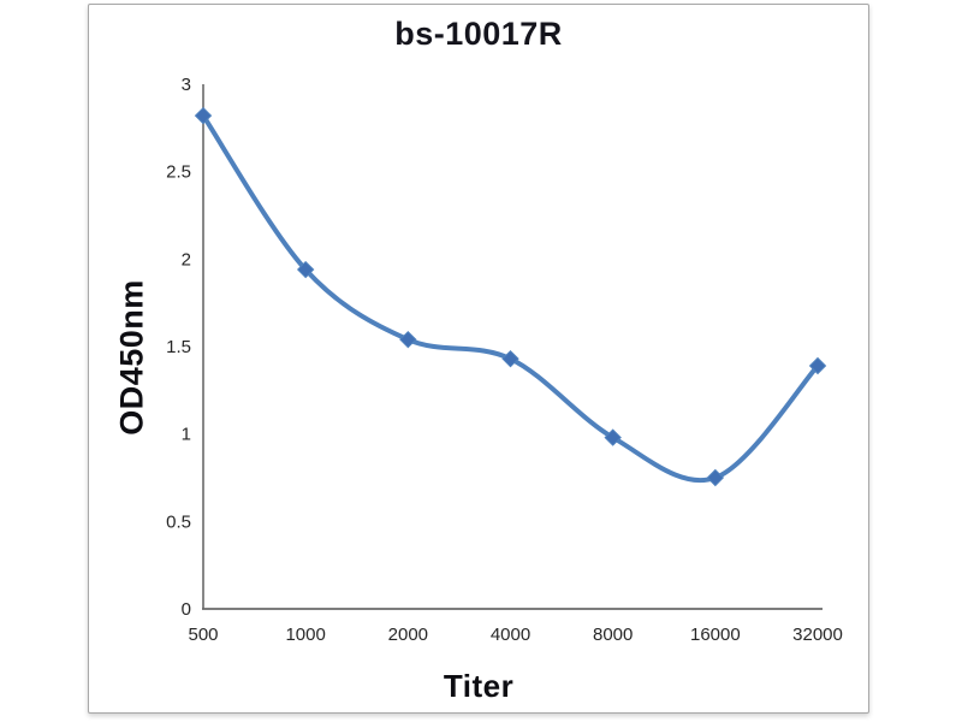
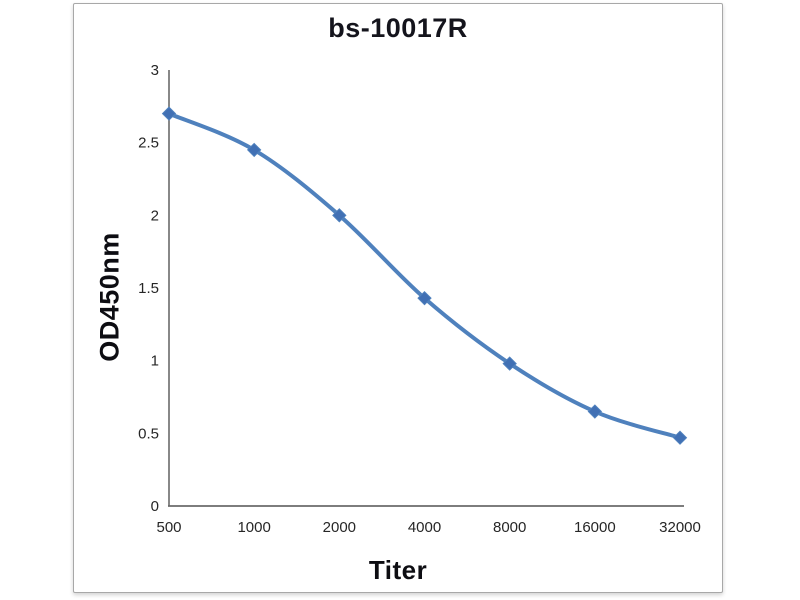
500: 2.82 -> 2.70
1000: 1.94 -> 2.45
2000: 1.54 -> 2.00
16000: 0.75 -> 0.65
32000: 1.39 -> 0.47
